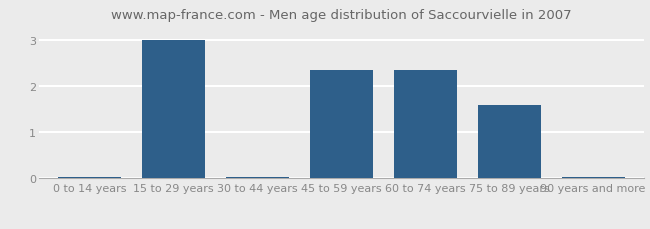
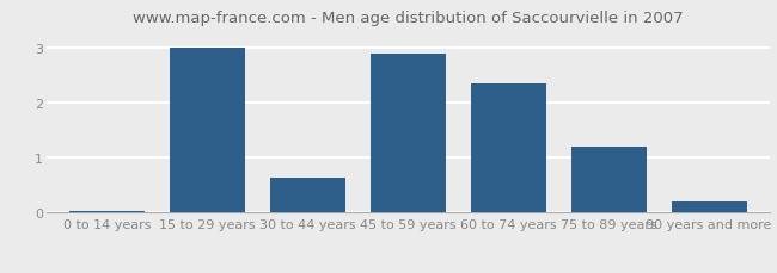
30 to 44 years: 0.02 -> 0.65
45 to 59 years: 2.35 -> 2.90
75 to 89 years: 1.60 -> 1.20
90 years and more: 0.02 -> 0.20
